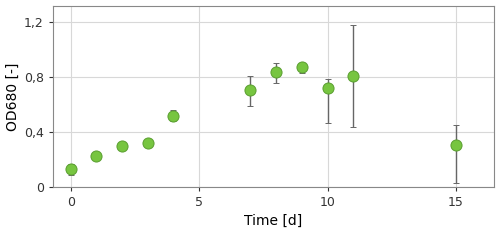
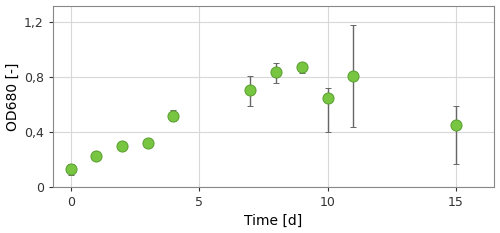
10: 0,72 -> 0,65
15: 0,31 -> 0,45
